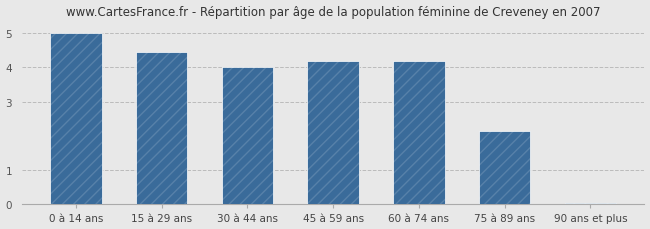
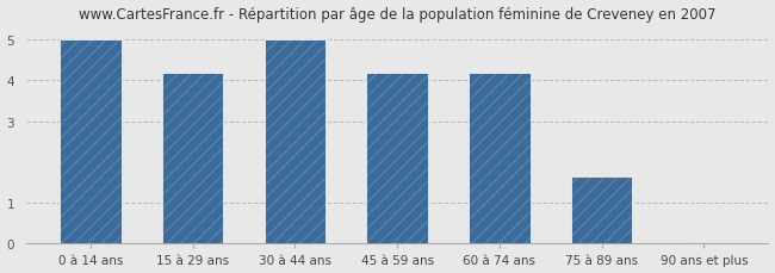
15 à 29 ans: 4.45 -> 4.20
30 à 44 ans: 4.00 -> 5.00
75 à 89 ans: 2.15 -> 1.65
